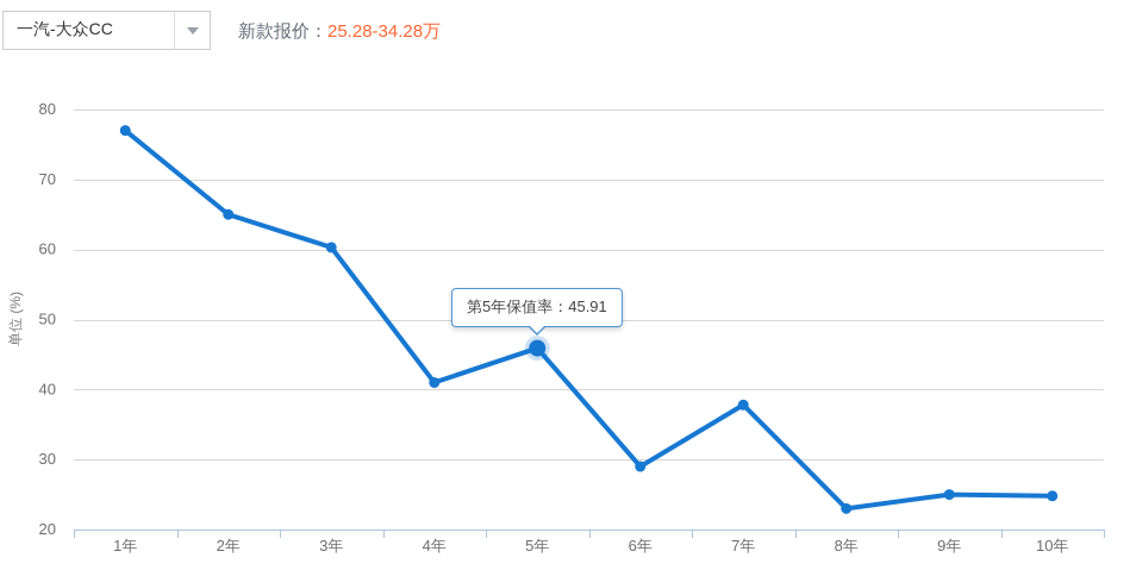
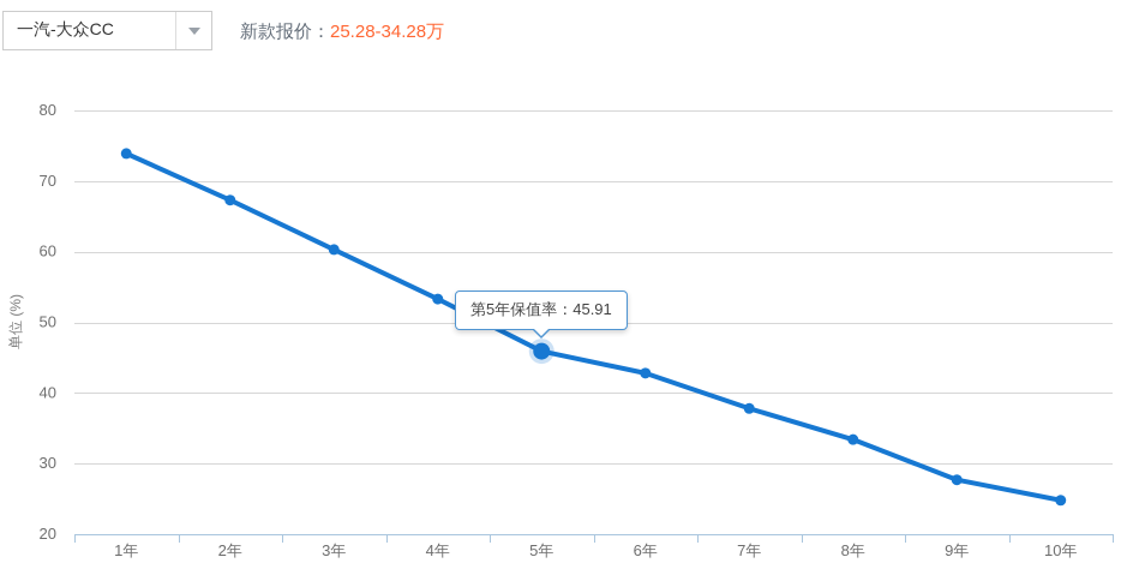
1年: 77 -> 74
2年: 65 -> 67
4年: 41 -> 53
6年: 29 -> 43
8年: 23 -> 33
9年: 25 -> 28
